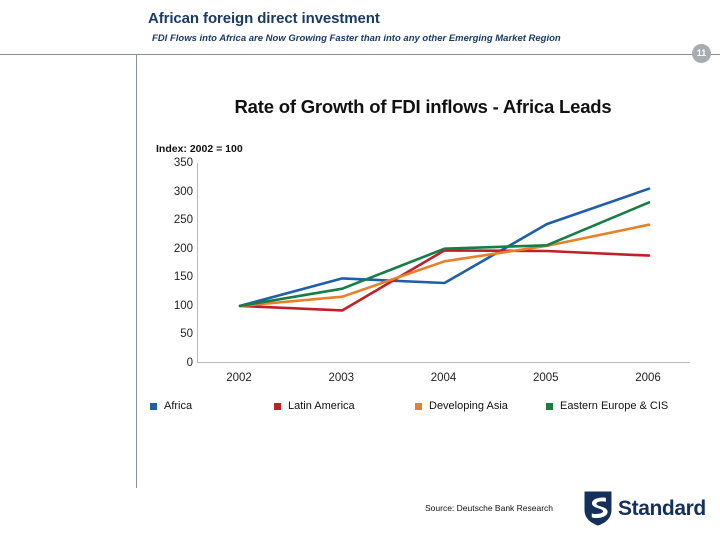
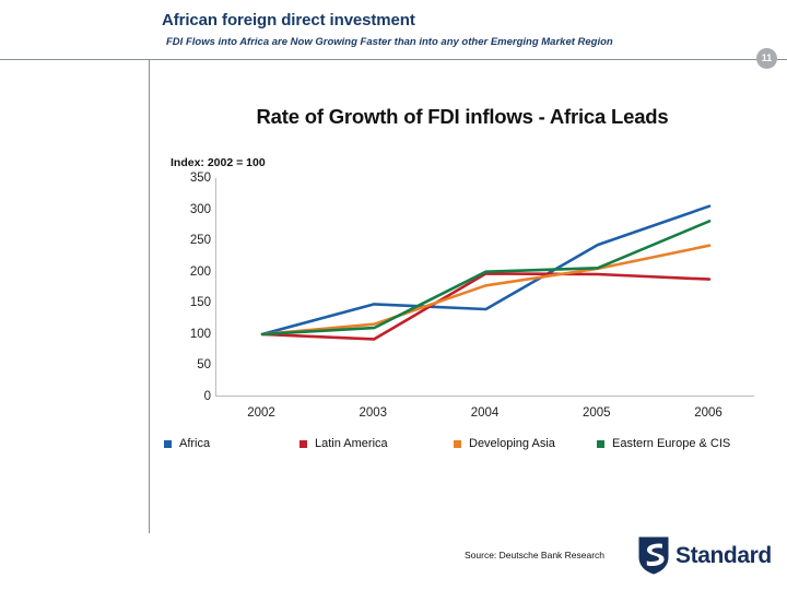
Eastern Europe & CIS/2003: 130 -> 110
